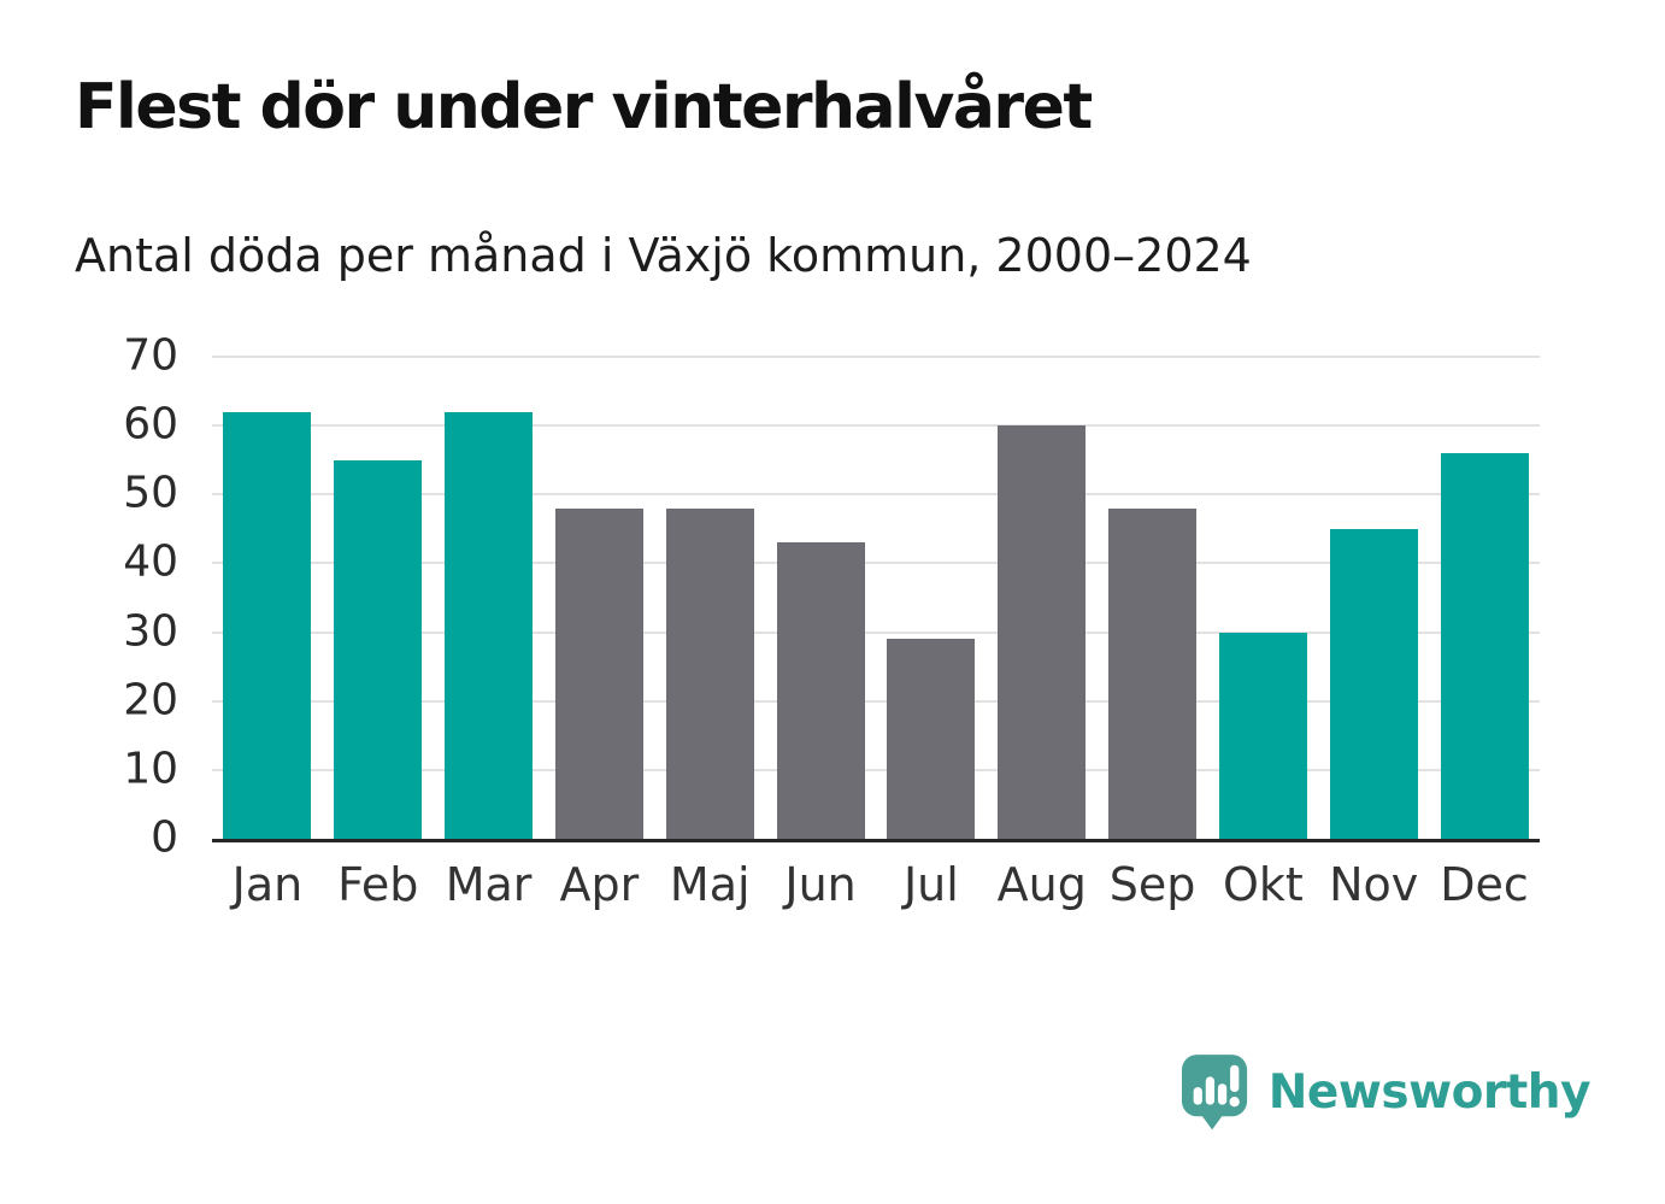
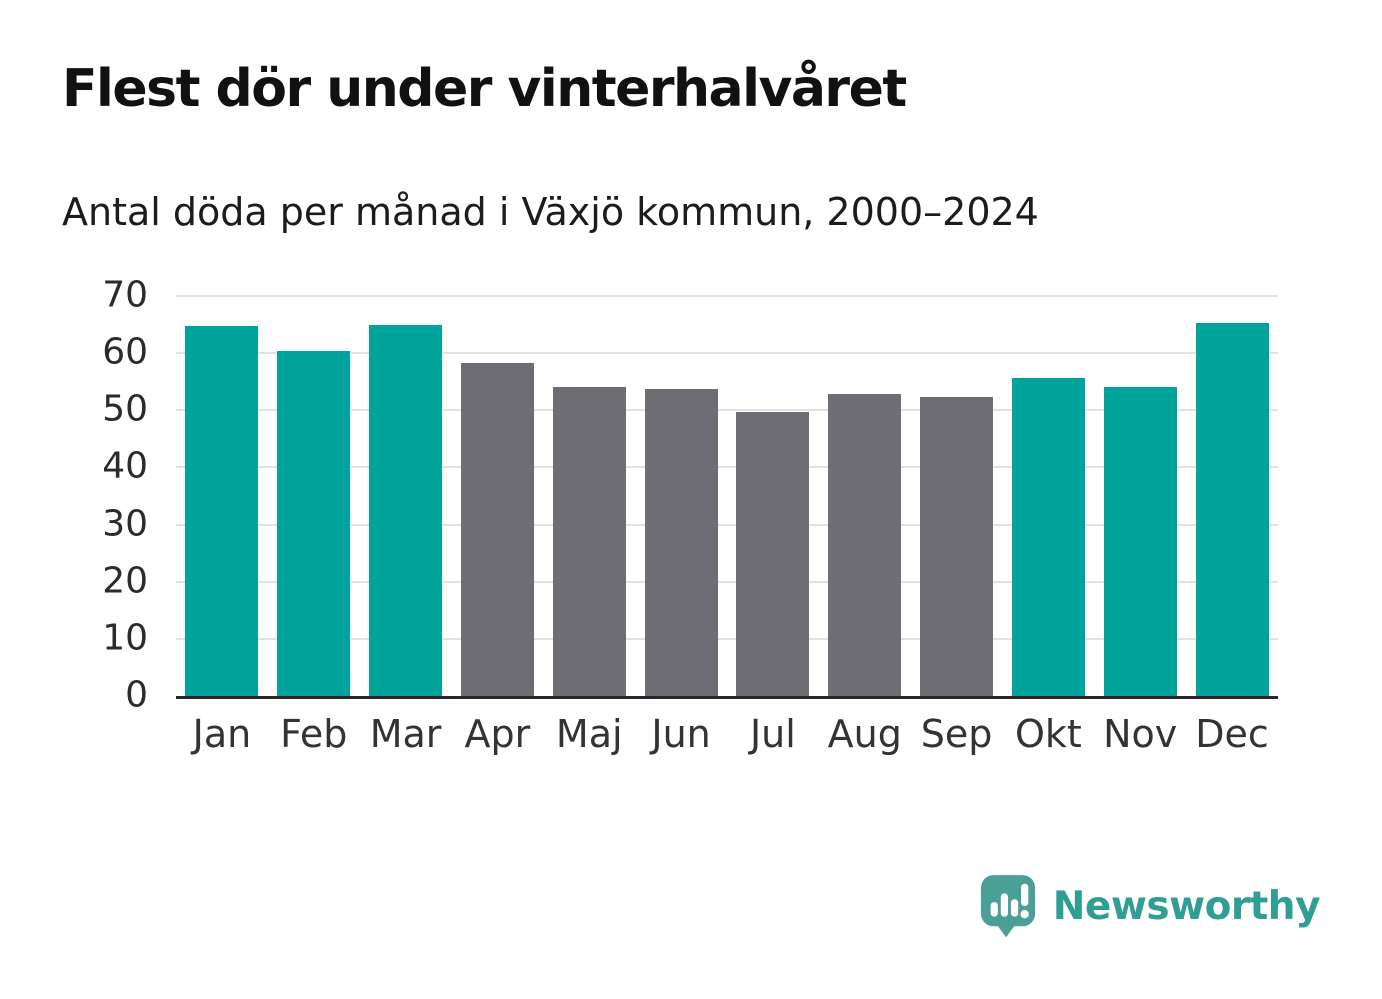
Jan: 62 -> 65
Feb: 55 -> 60
Mar: 62 -> 65
Apr: 48 -> 58
Maj: 48 -> 54
Jun: 43 -> 54
Jul: 29 -> 50
Aug: 60 -> 53
Sep: 48 -> 52
Okt: 30 -> 56
Nov: 45 -> 54
Dec: 56 -> 65
